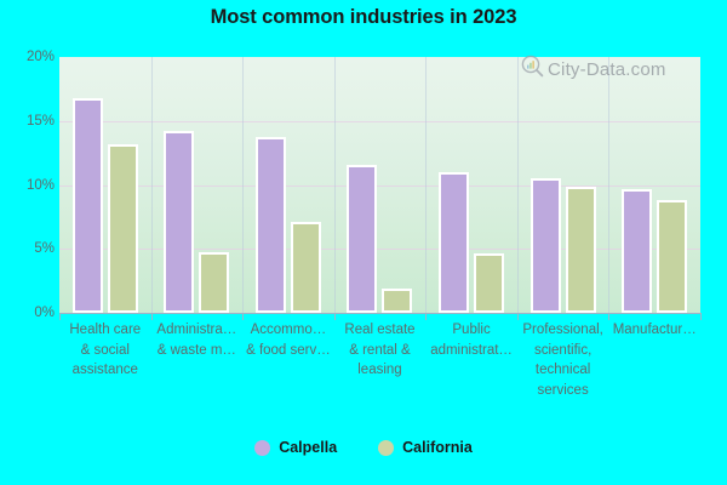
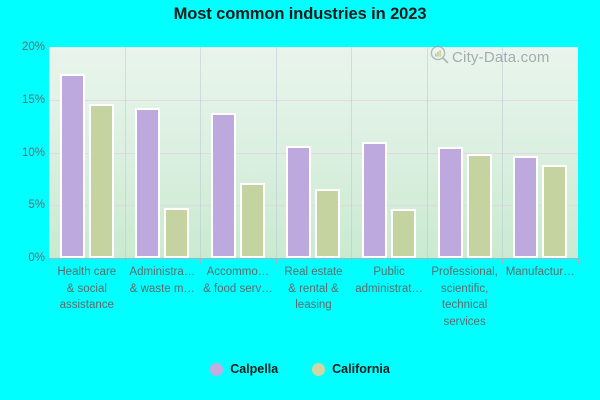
Calpella/Health care & social assistance: 16.8% -> 17.4%
California/Health care & social assistance: 13.2% -> 14.6%
Calpella/Real estate & rental & leasing: 11.6% -> 10.6%
California/Real estate & rental & leasing: 1.9% -> 6.5%
